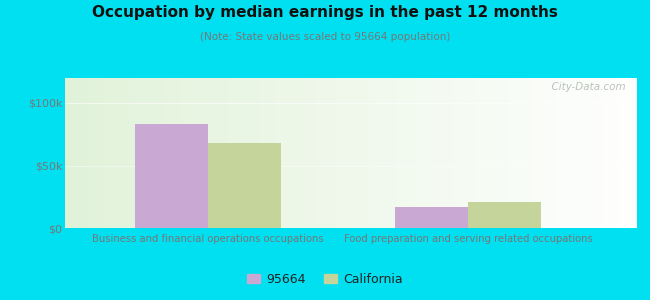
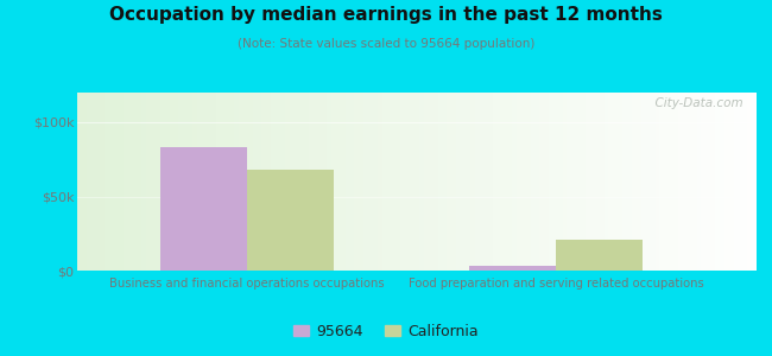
95664/Food preparation and serving related occupations: $17k -> $4k
